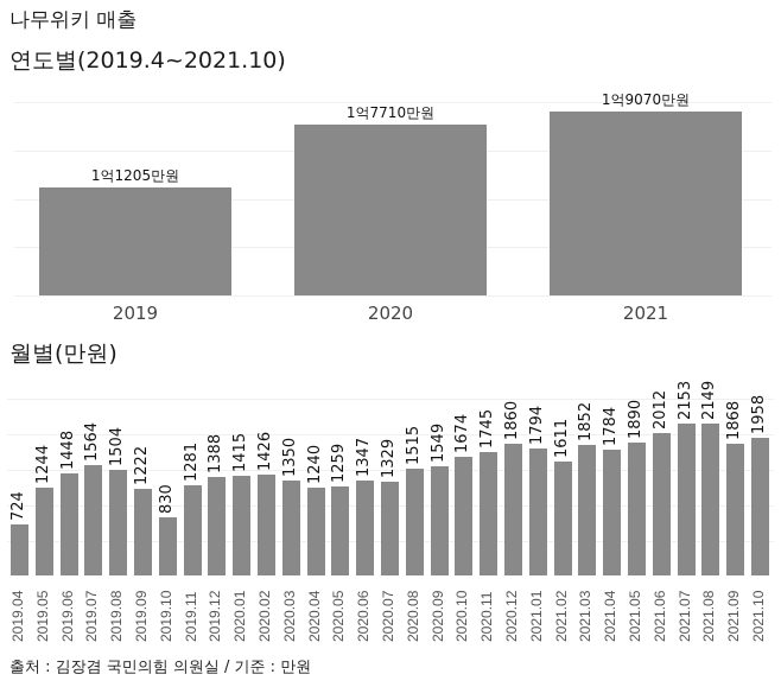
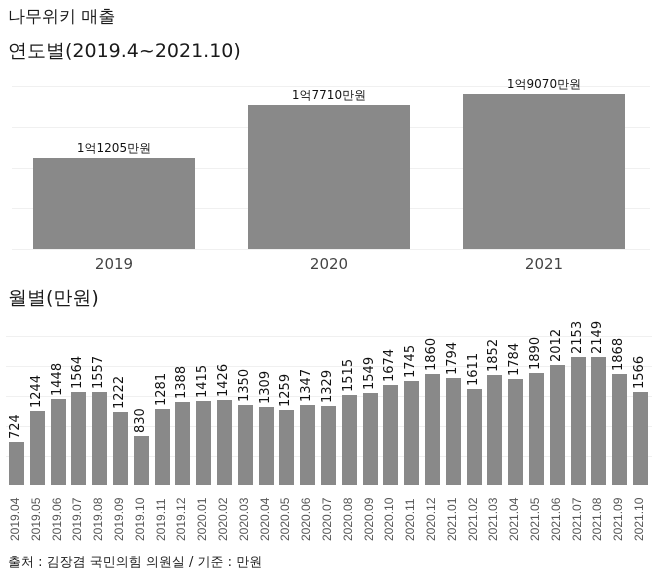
월별(만원)/2019.08: 1504 -> 1557
월별(만원)/2020.04: 1240 -> 1309
월별(만원)/2021.10: 1958 -> 1566
